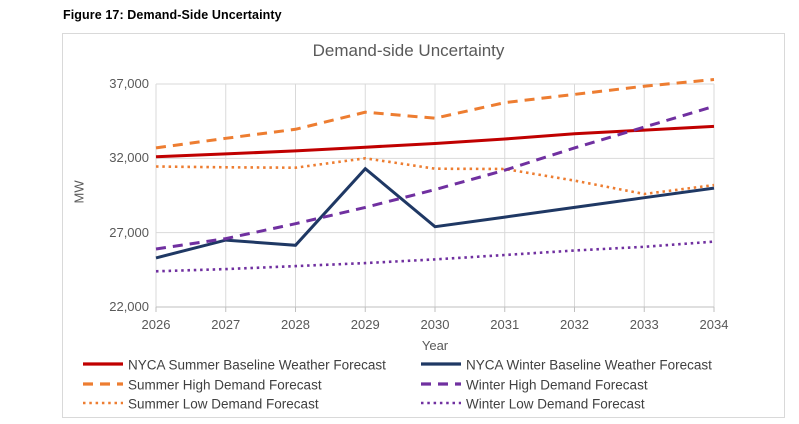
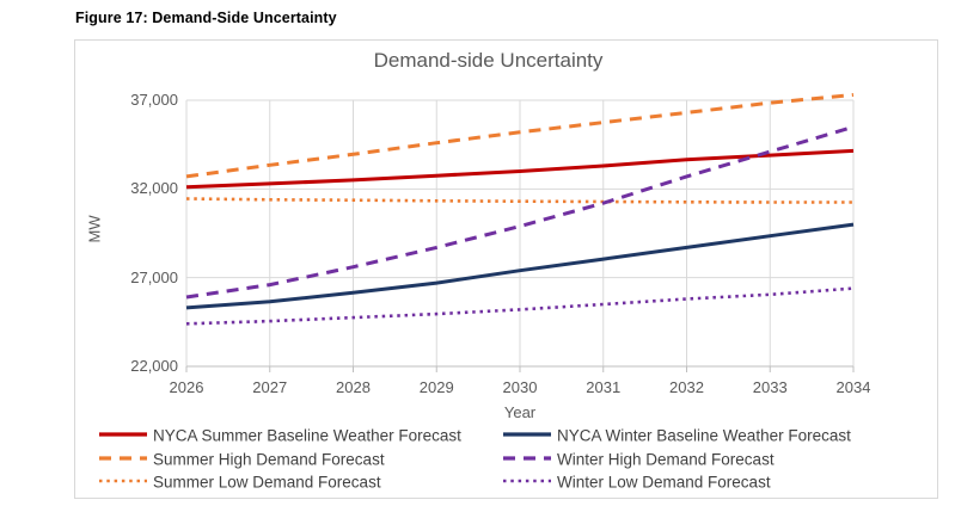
NYCA Winter Baseline Weather Forecast/2027: 26500 -> 25600
Summer High Demand Forecast/2029: 35100 -> 34600
Summer Low Demand Forecast/2029: 32000 -> 31300
NYCA Winter Baseline Weather Forecast/2029: 31300 -> 26700
Summer High Demand Forecast/2030: 34700 -> 35200
Summer Low Demand Forecast/2032: 30500 -> 31300
Summer Low Demand Forecast/2033: 29600 -> 31200
Summer Low Demand Forecast/2034: 30200 -> 31200
